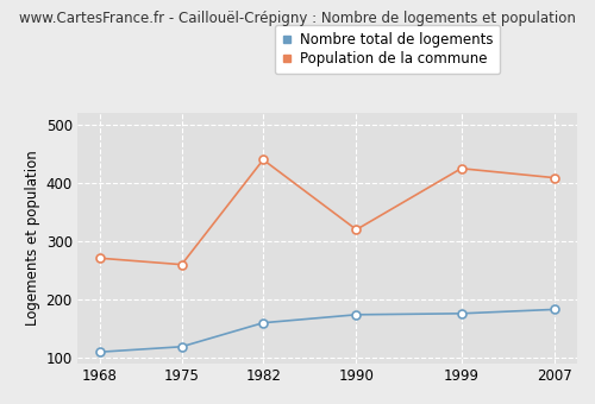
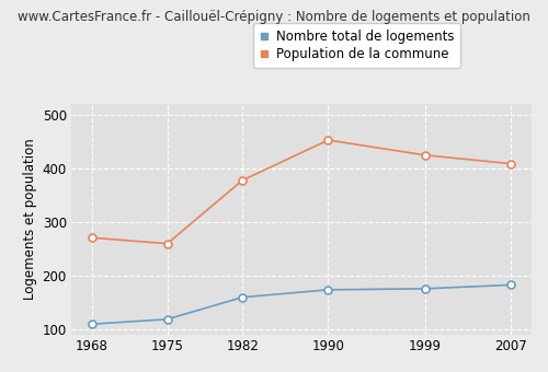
Population de la commune/1982: 440 -> 378
Population de la commune/1990: 320 -> 453
